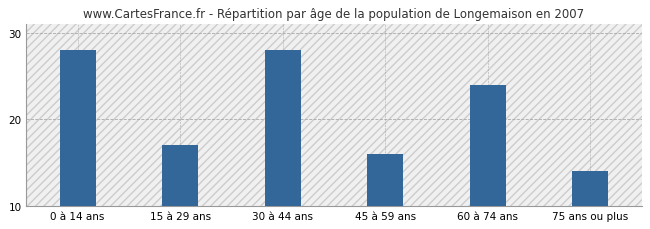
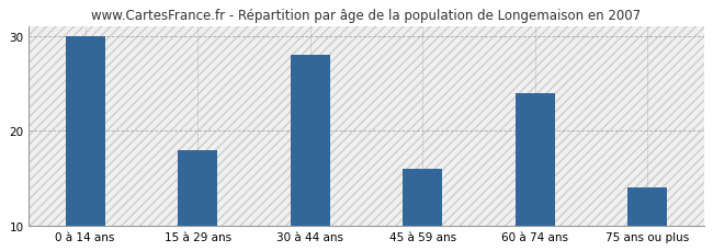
0 à 14 ans: 28 -> 30
15 à 29 ans: 17 -> 18
